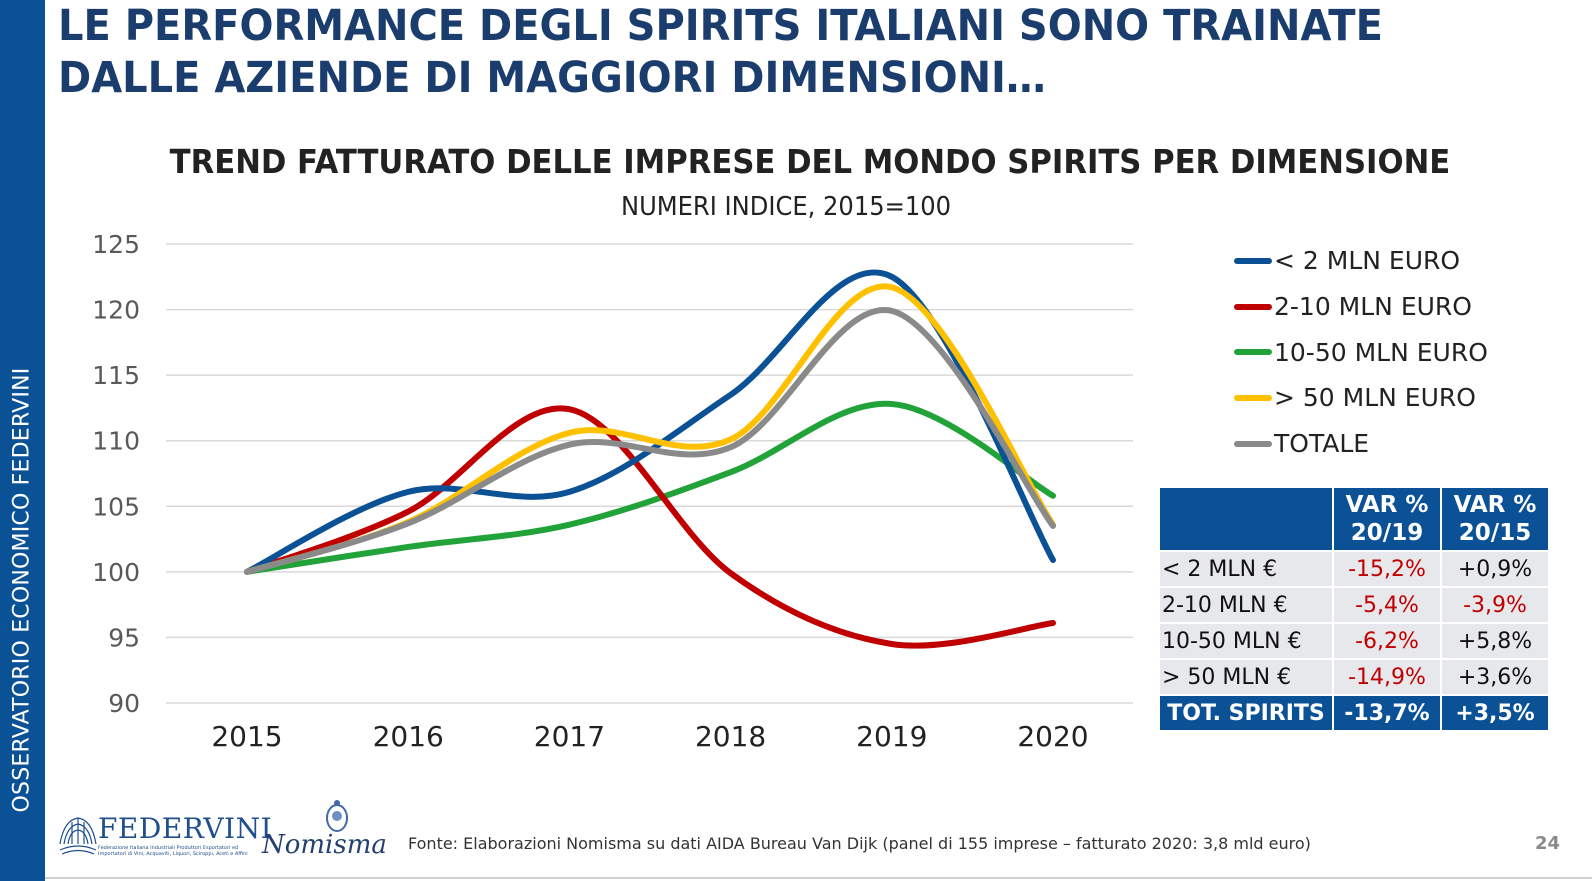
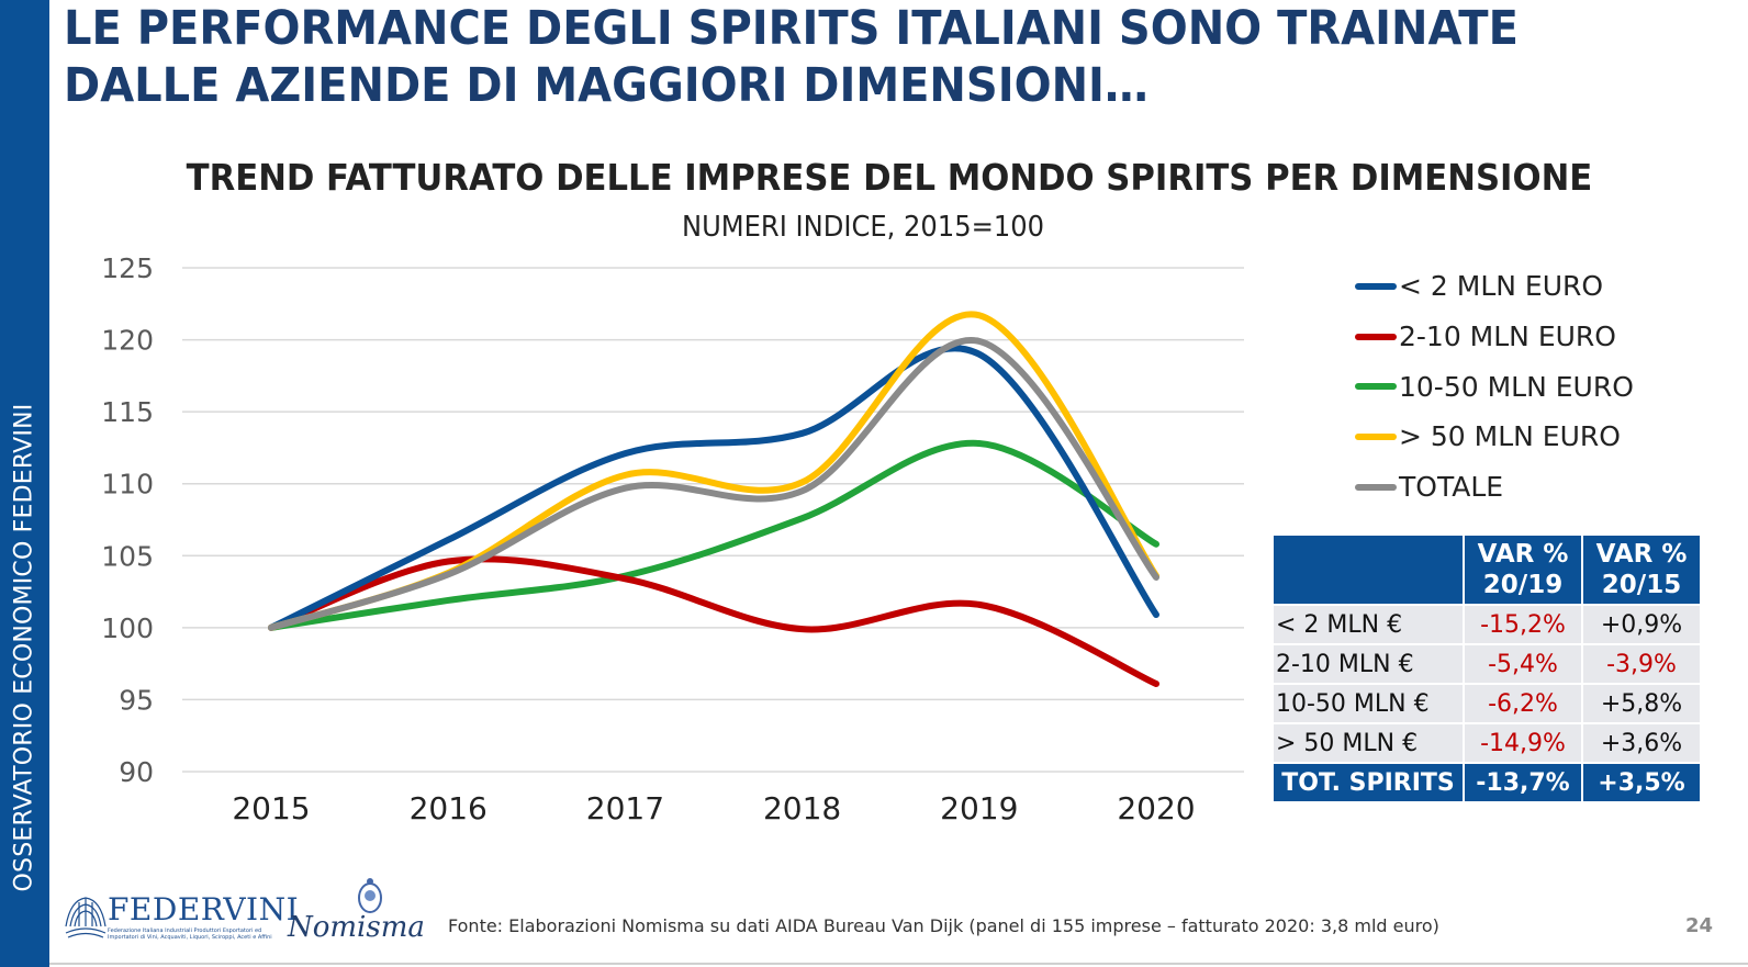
< 2 MLN EURO/2017: 106.1 -> 112.1
2-10 MLN EURO/2017: 112.4 -> 103.4
< 2 MLN EURO/2019: 122.5 -> 119.0
2-10 MLN EURO/2019: 94.5 -> 101.6
